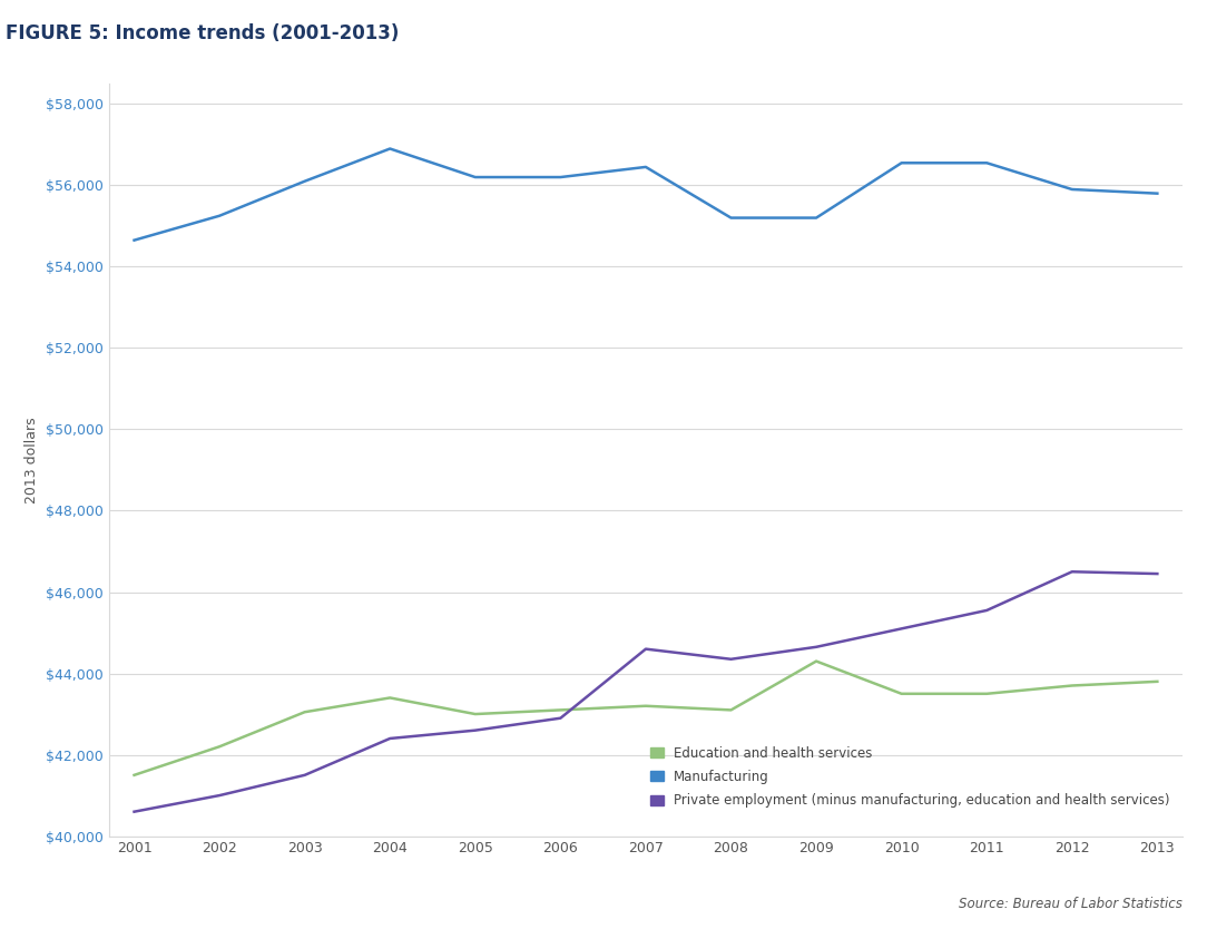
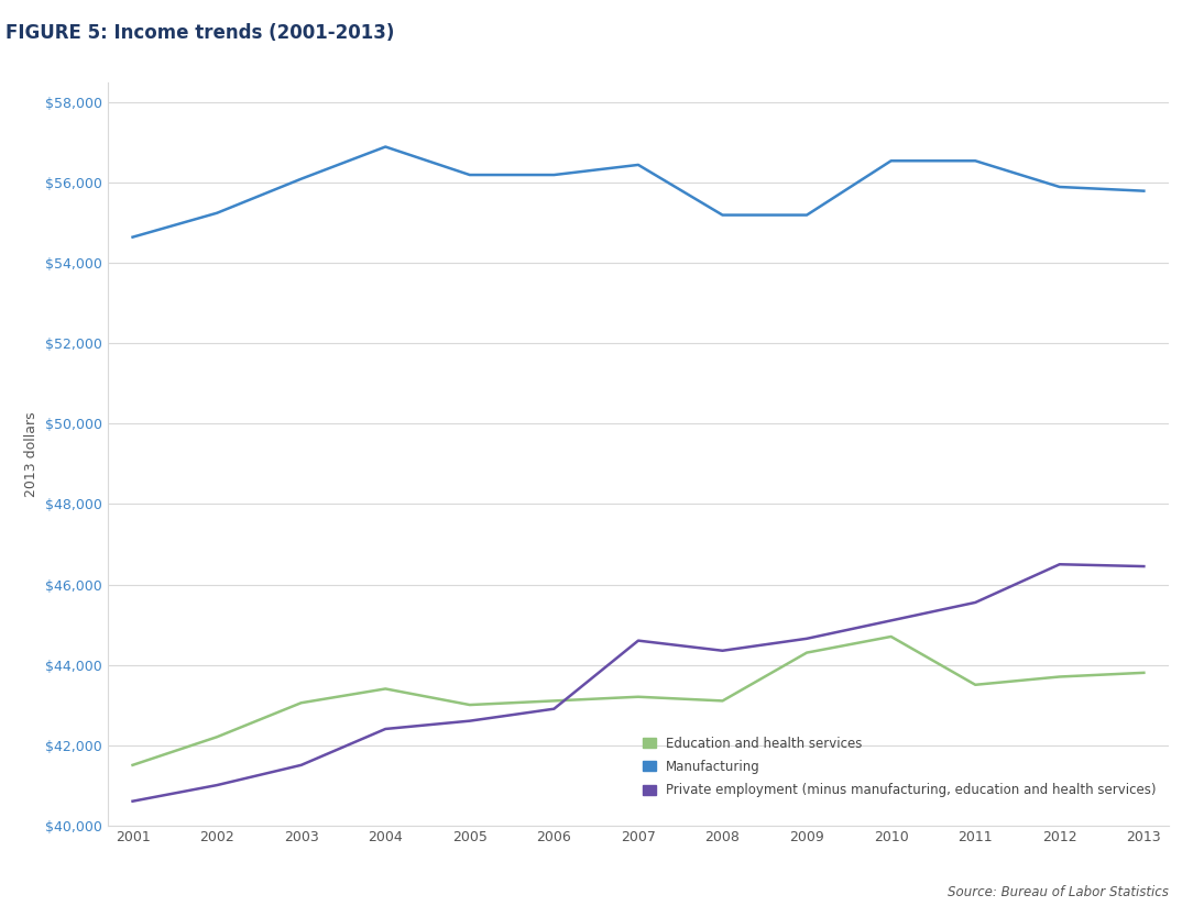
Education and health services/2010: $43,500 -> $44,700
